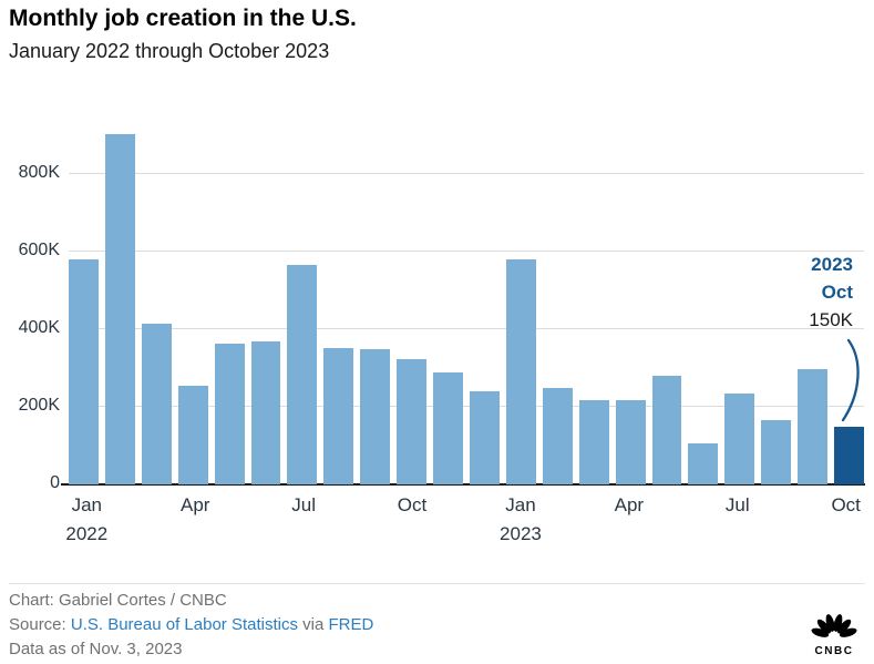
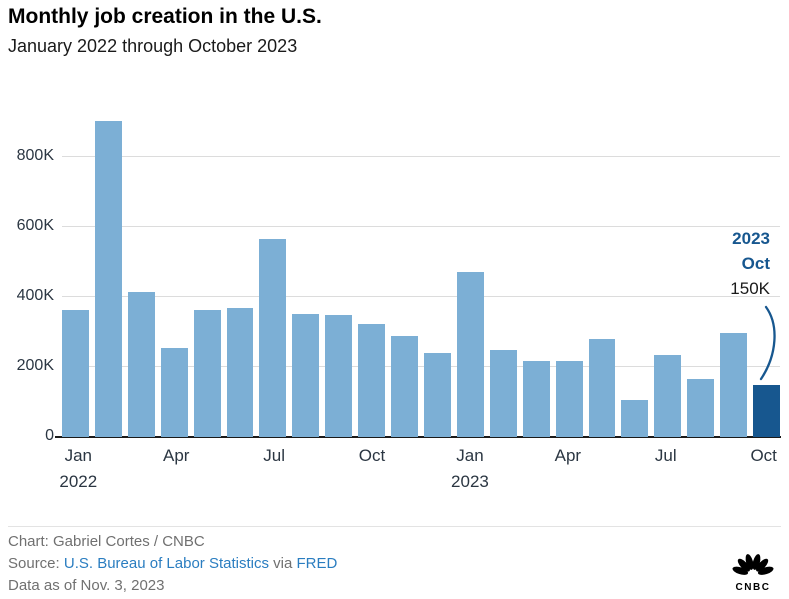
Jan 2022: 580K -> 360K
Jan 2023: 580K -> 470K
